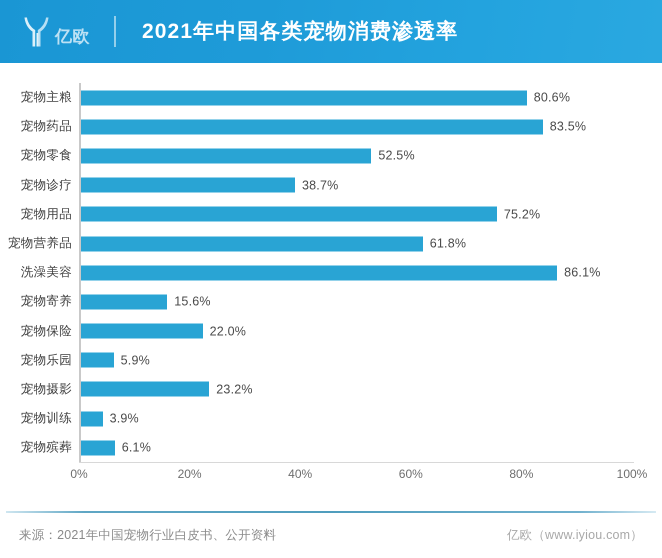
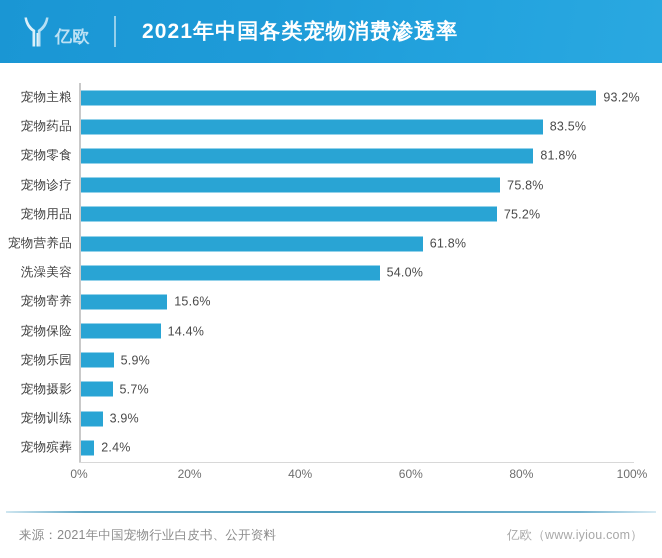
宠物主粮: 80.6% -> 93.2%
宠物零食: 52.5% -> 81.8%
宠物诊疗: 38.7% -> 75.8%
洗澡美容: 86.1% -> 54.0%
宠物保险: 22.0% -> 14.4%
宠物摄影: 23.2% -> 5.7%
宠物殡葬: 6.1% -> 2.4%
